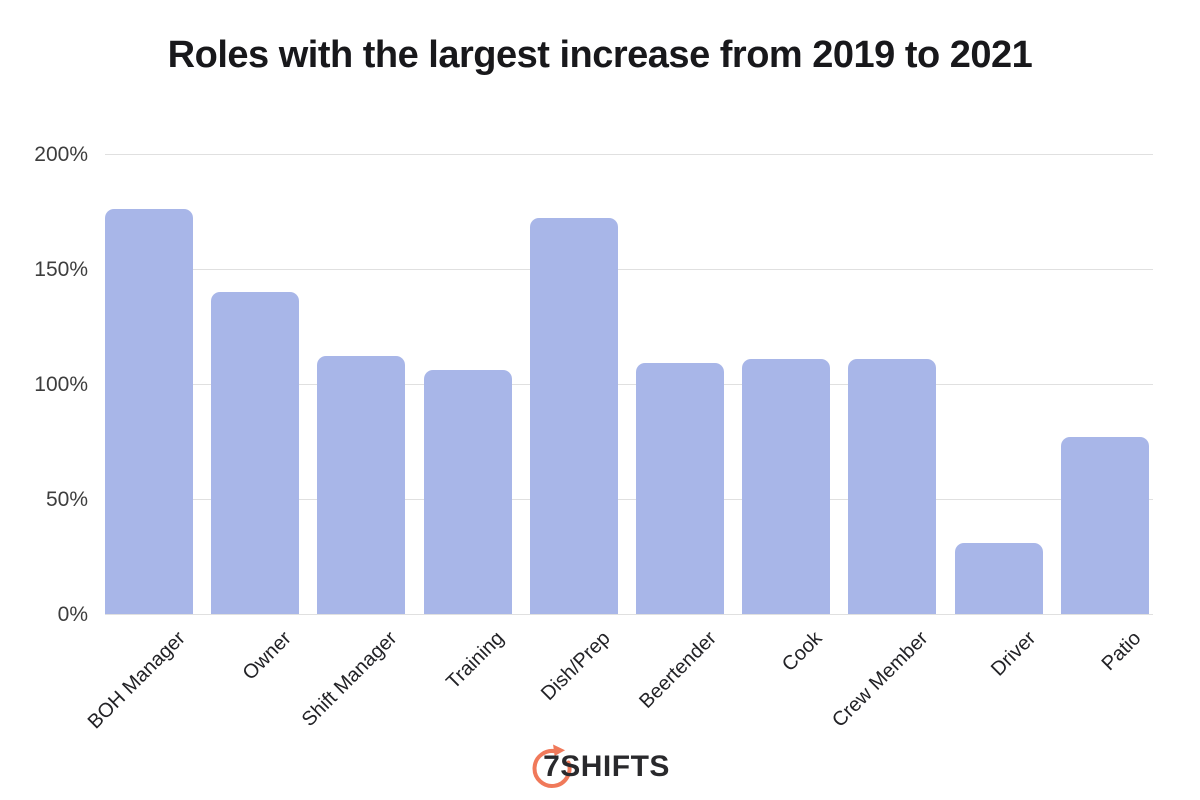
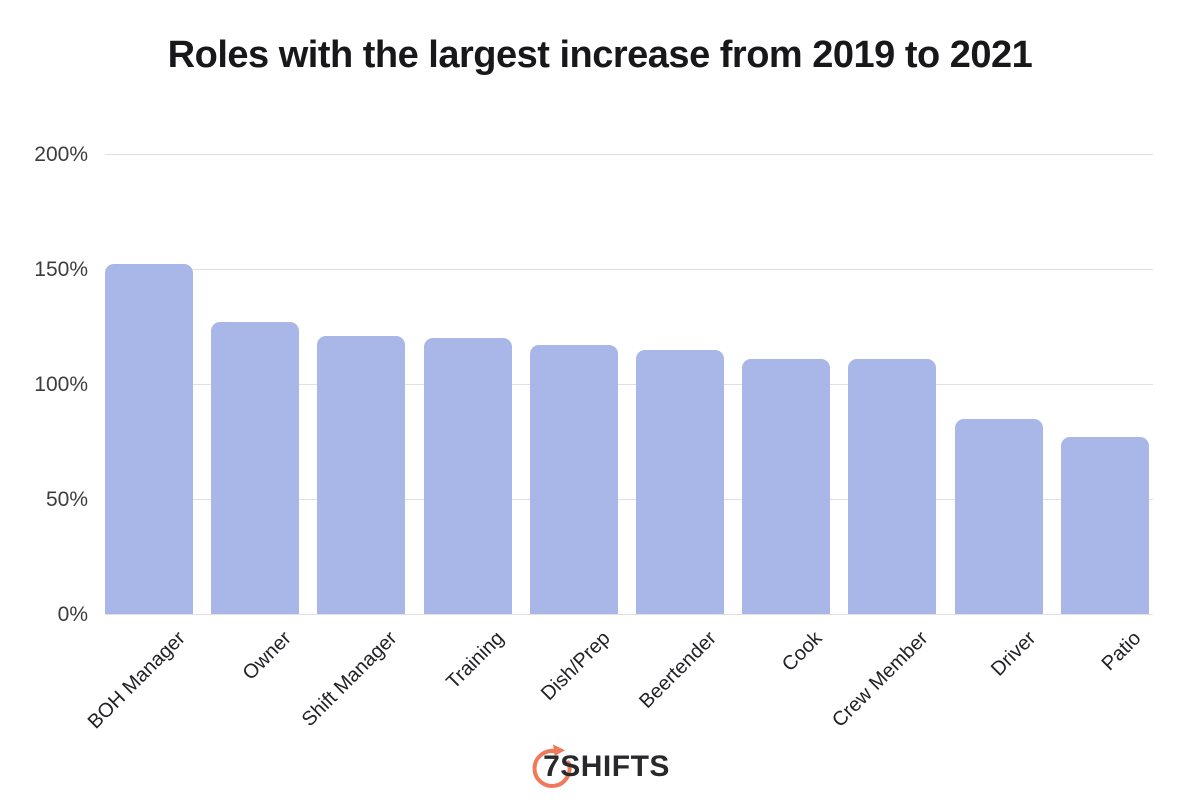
BOH Manager: 176% -> 152%
Owner: 140% -> 127%
Shift Manager: 112% -> 121%
Training: 106% -> 120%
Dish/Prep: 172% -> 117%
Beertender: 109% -> 115%
Driver: 31% -> 85%
